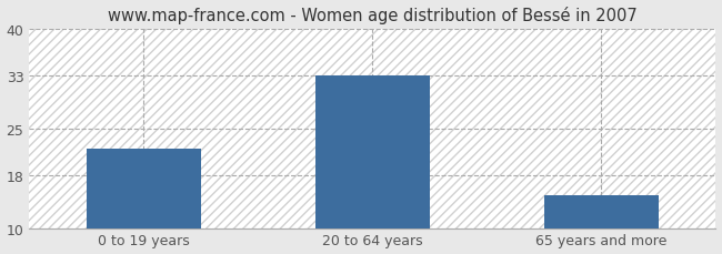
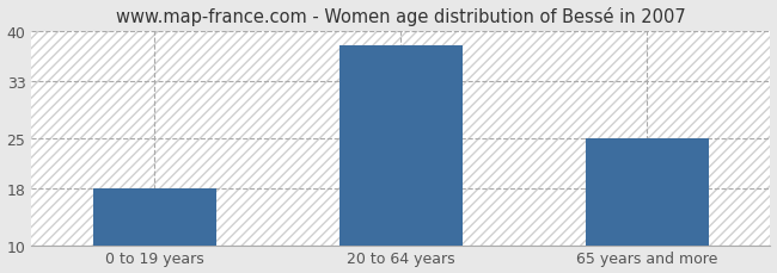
0 to 19 years: 22 -> 18
20 to 64 years: 33 -> 38
65 years and more: 15 -> 25
